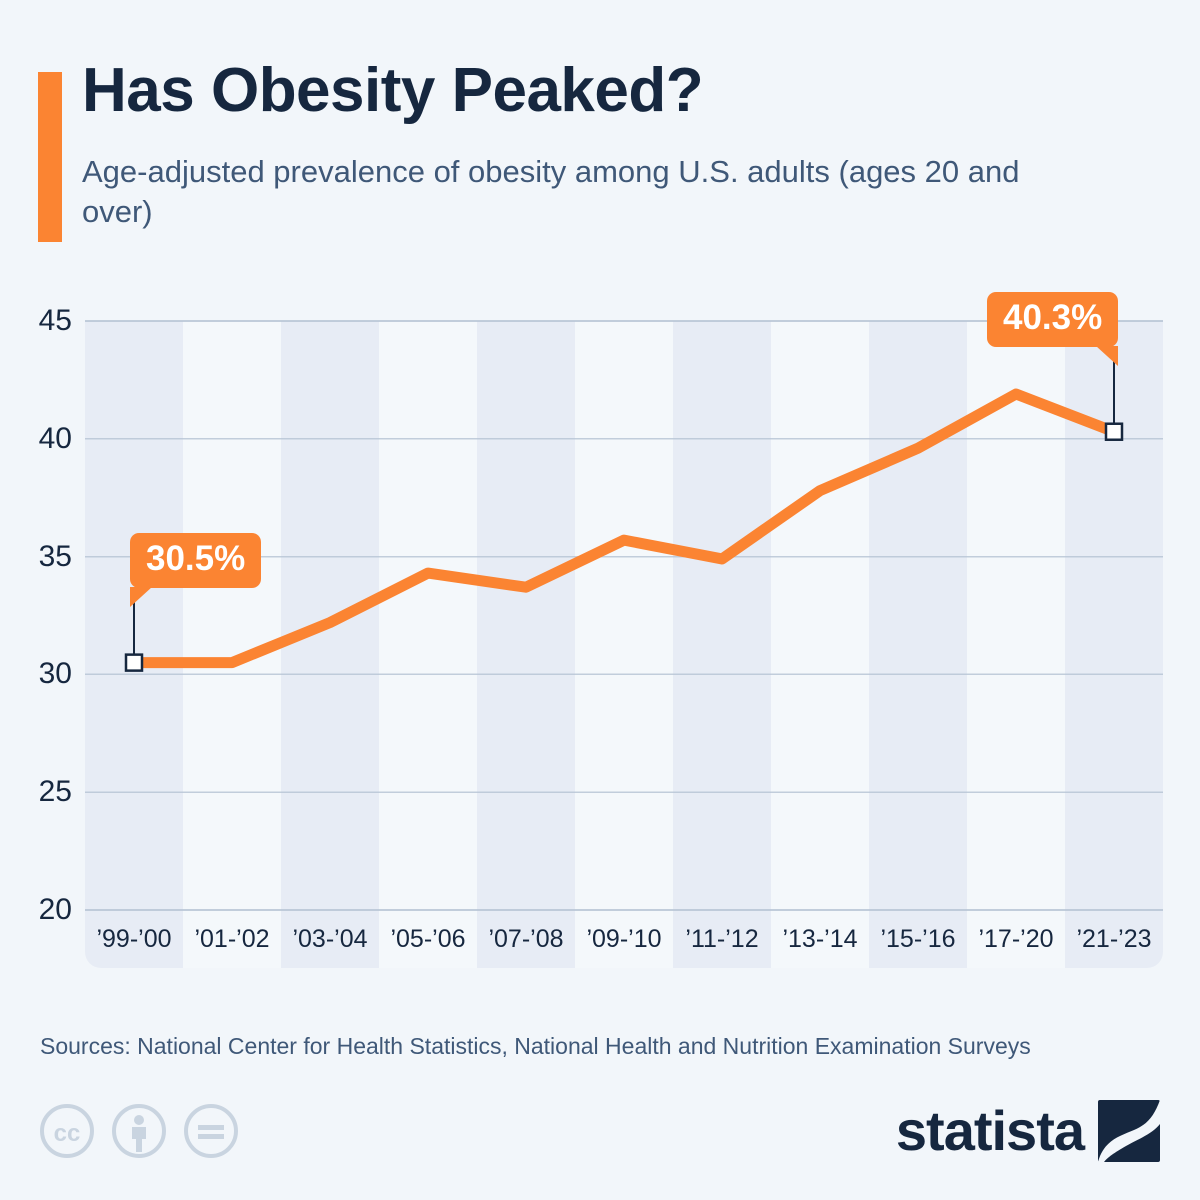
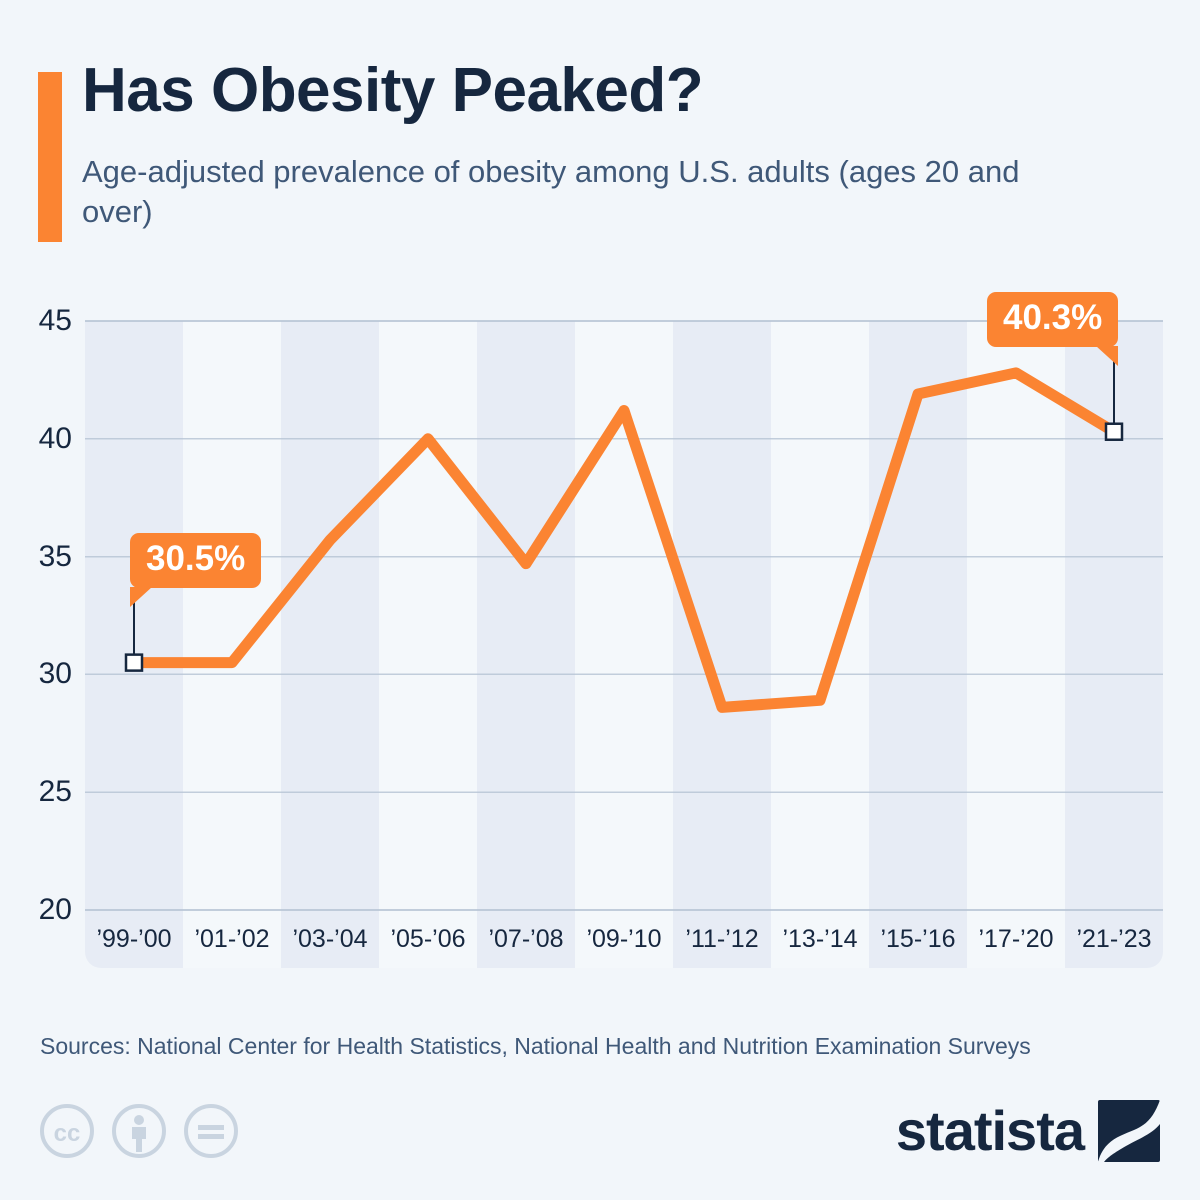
’03-’04: 32.2 -> 35.7
’05-’06: 34.3 -> 40.0
’07-’08: 33.7 -> 34.7
’09-’10: 35.7 -> 41.2
’11-’12: 34.9 -> 28.6
’13-’14: 37.8 -> 28.9
’15-’16: 39.6 -> 41.9
’17-’20: 41.9 -> 42.8
